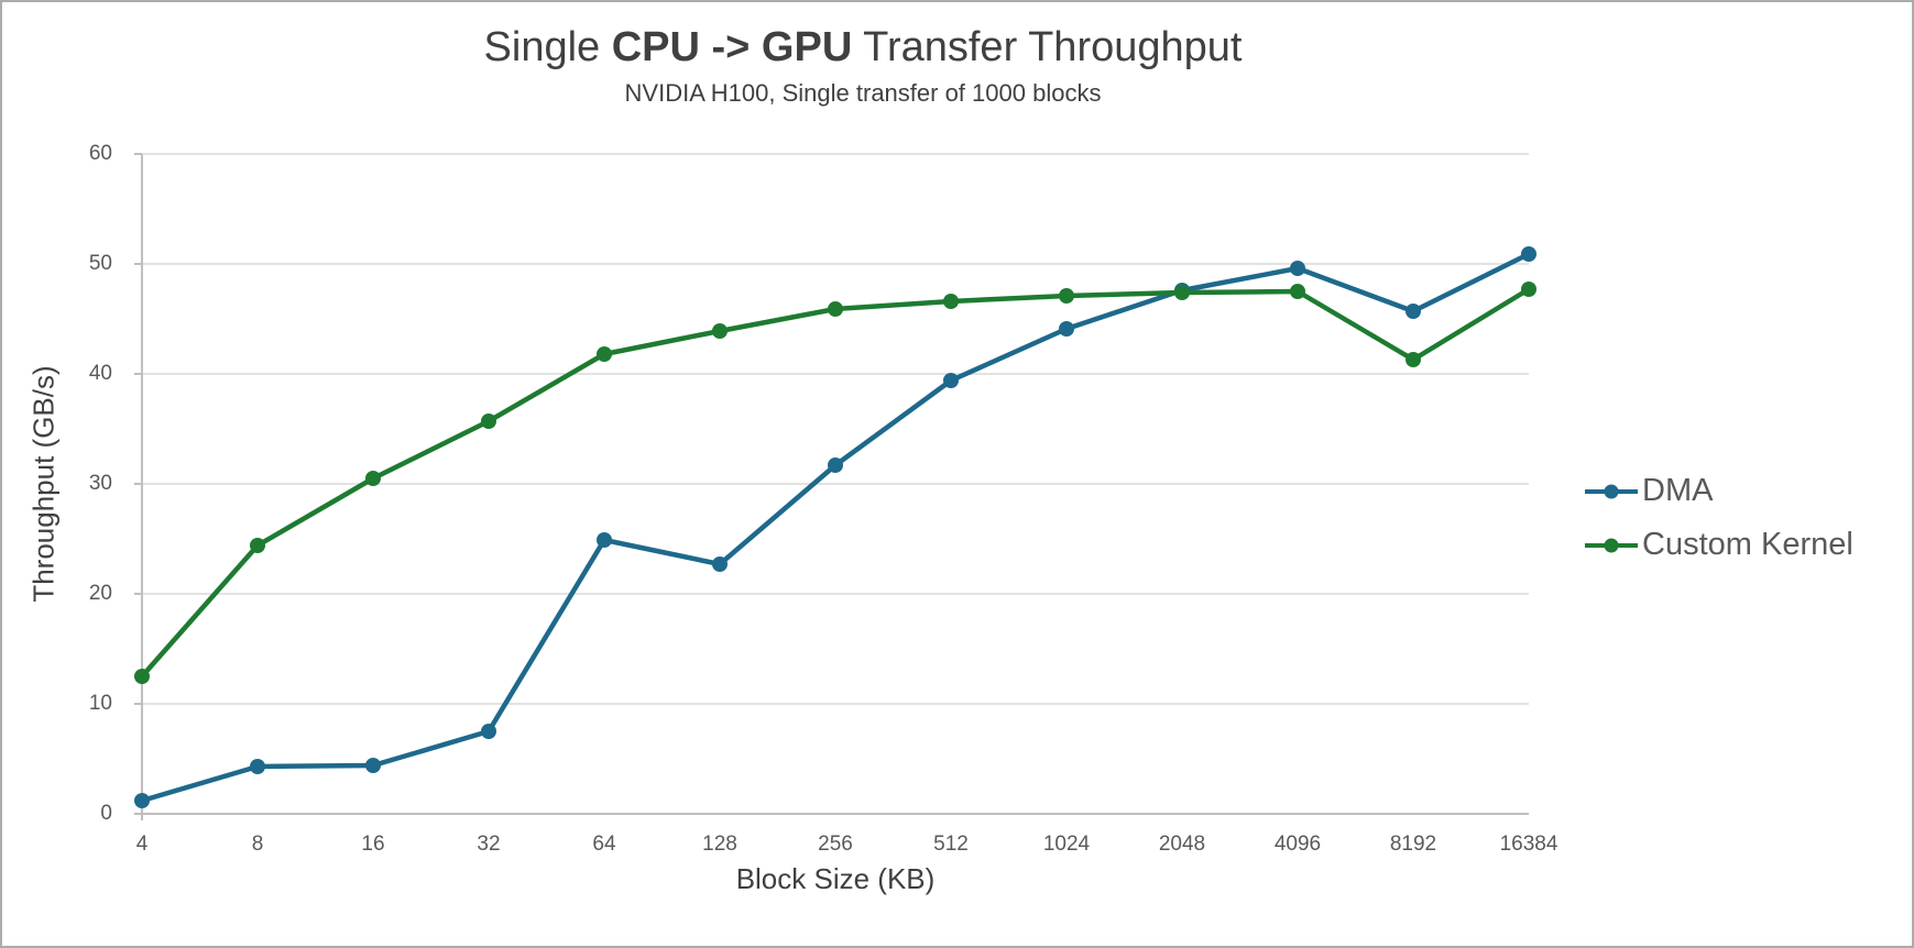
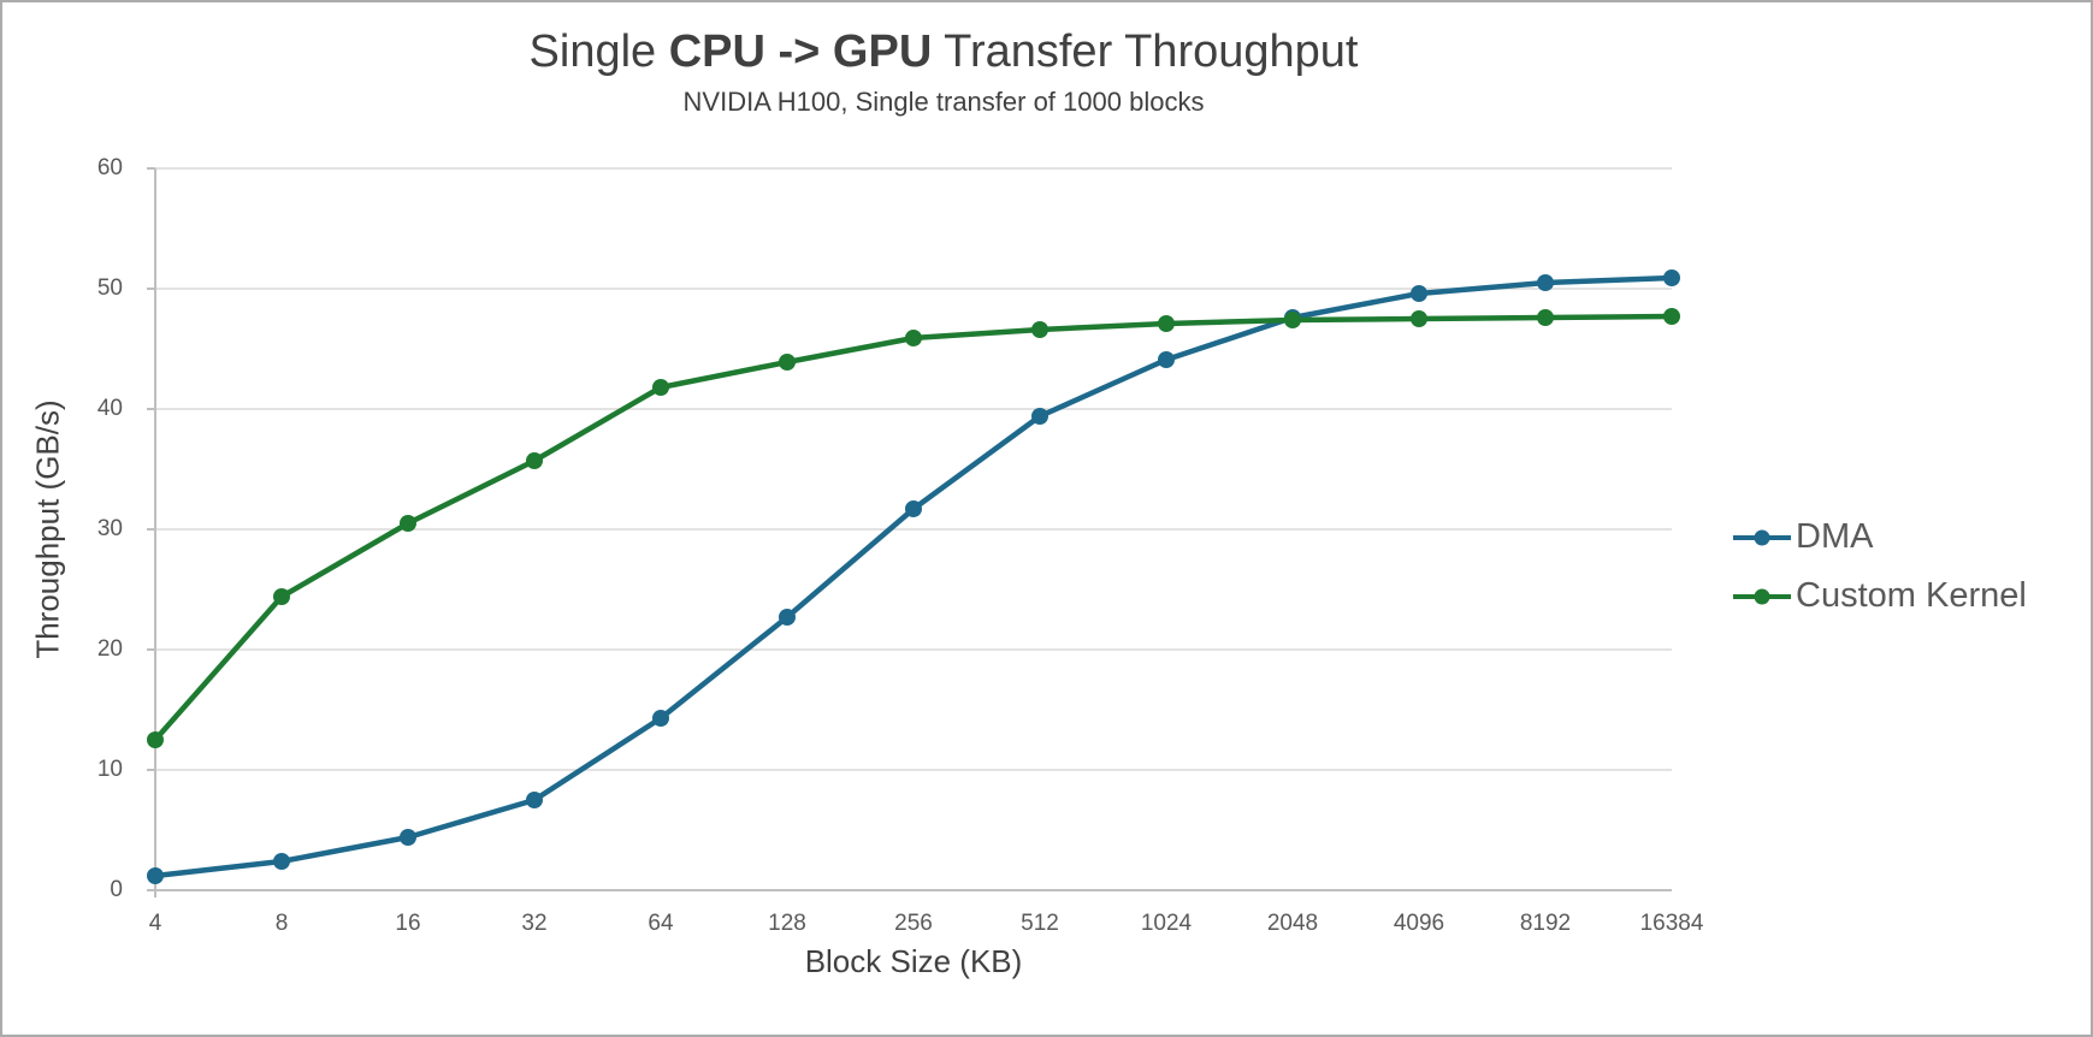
DMA/8: 4.3 -> 2.4
DMA/64: 24.9 -> 14.3
DMA/8192: 45.7 -> 50.5
Custom Kernel/8192: 41.3 -> 47.6
